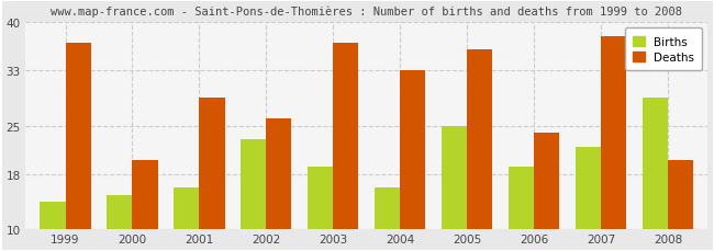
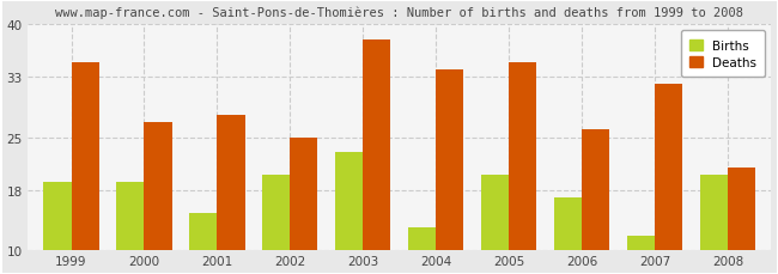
Births/1999: 14 -> 19
Deaths/1999: 37 -> 35
Births/2000: 15 -> 19
Deaths/2000: 20 -> 27
Births/2001: 16 -> 15
Deaths/2001: 29 -> 28
Births/2002: 23 -> 20
Deaths/2002: 26 -> 25
Births/2003: 19 -> 23
Deaths/2003: 37 -> 38
Births/2004: 16 -> 13
Deaths/2004: 33 -> 34
Births/2005: 25 -> 20
Deaths/2005: 36 -> 35
Births/2006: 19 -> 17
Deaths/2006: 24 -> 26
Births/2007: 22 -> 12
Deaths/2007: 38 -> 32
Births/2008: 29 -> 20
Deaths/2008: 20 -> 21
